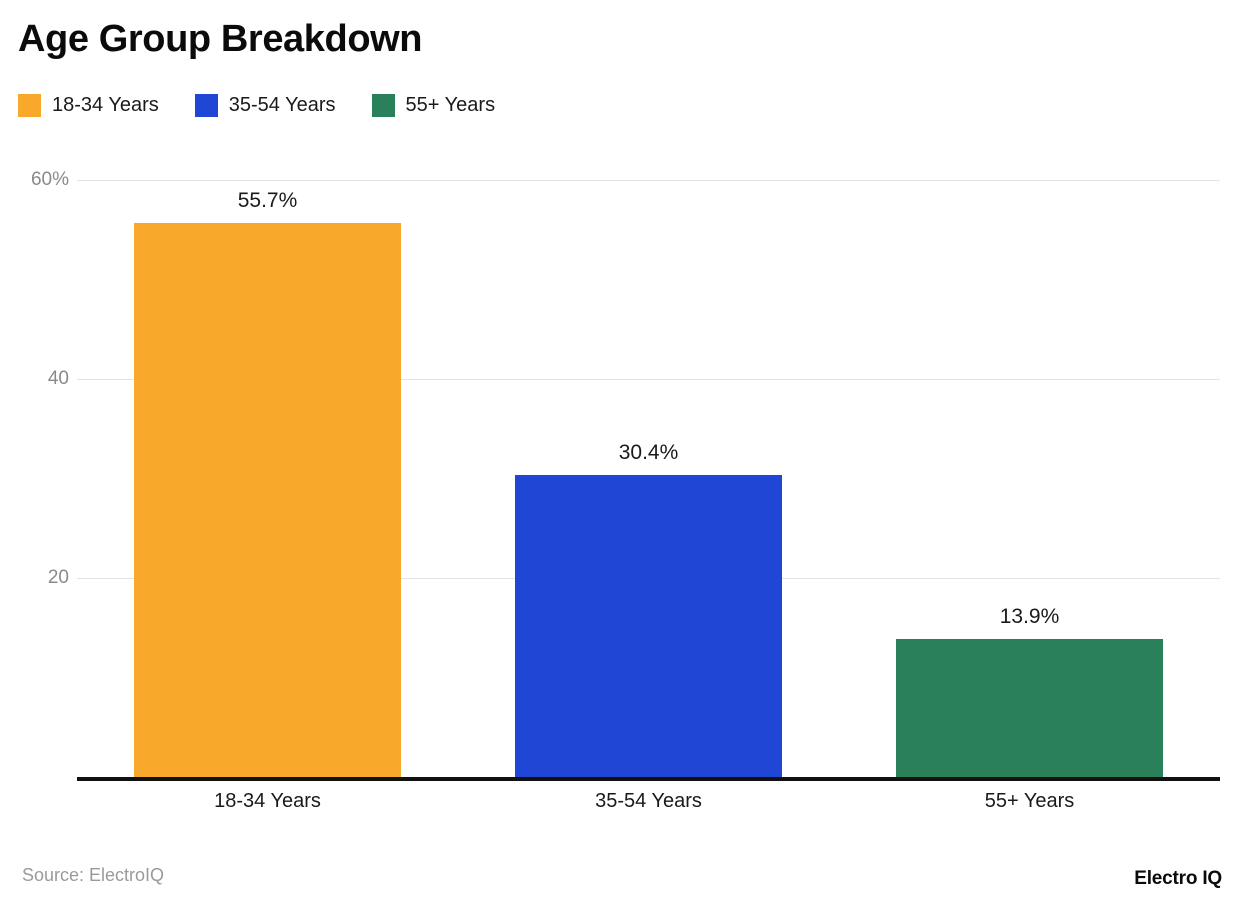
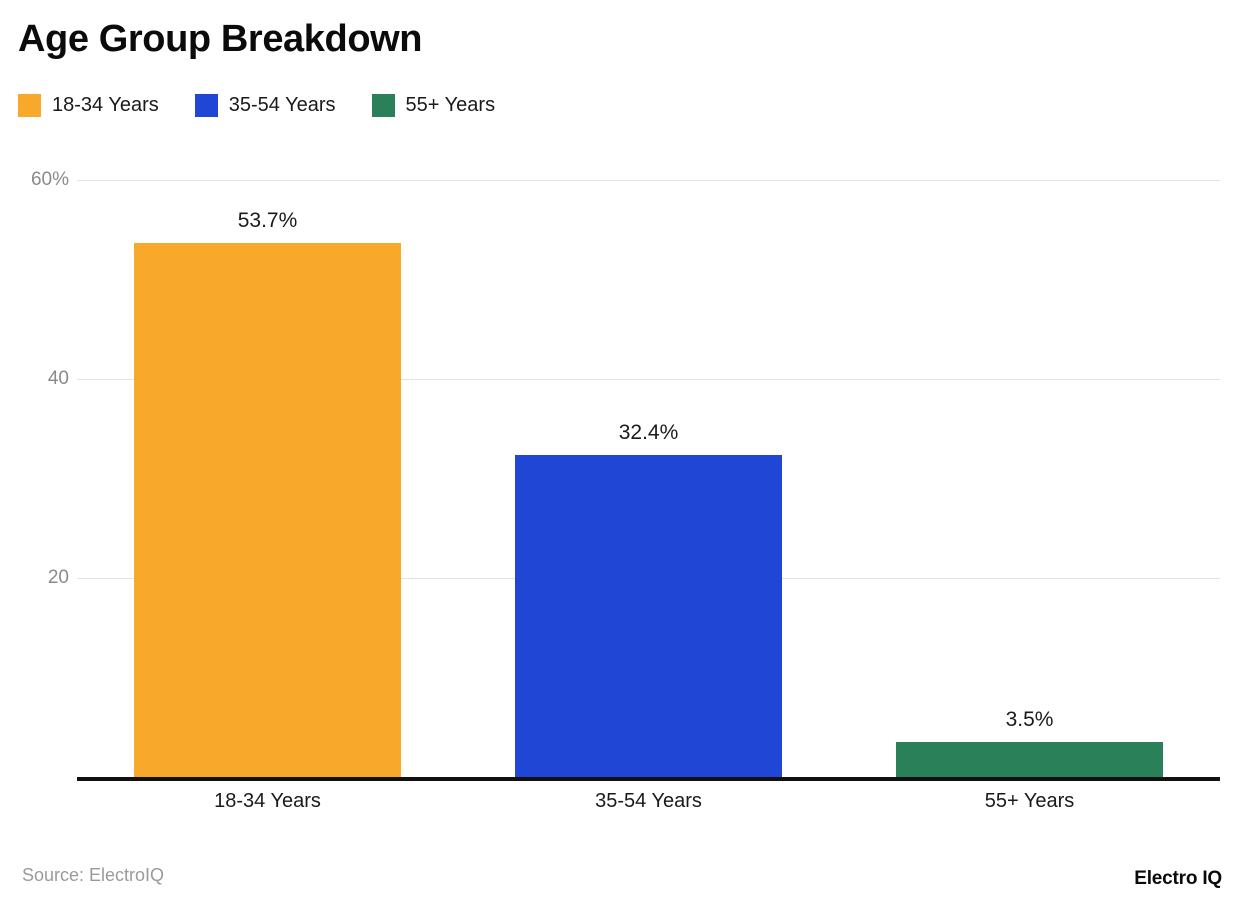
18-34 Years: 55.7% -> 53.7%
35-54 Years: 30.4% -> 32.4%
55+ Years: 13.9% -> 3.5%
